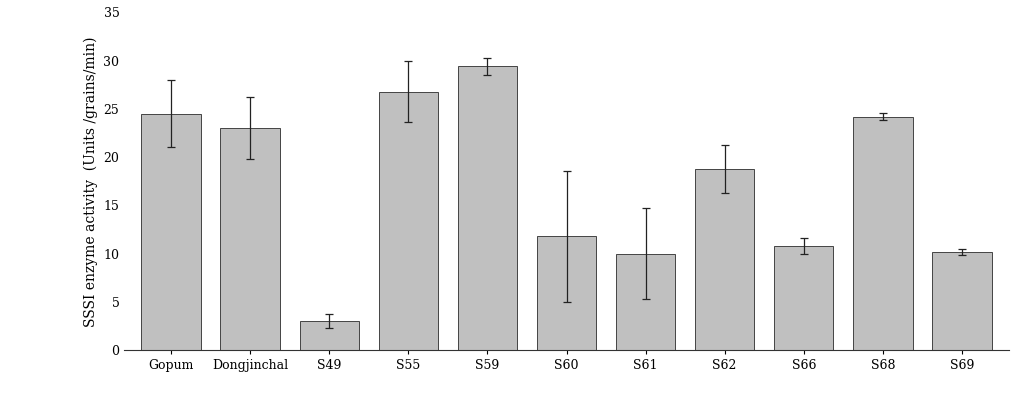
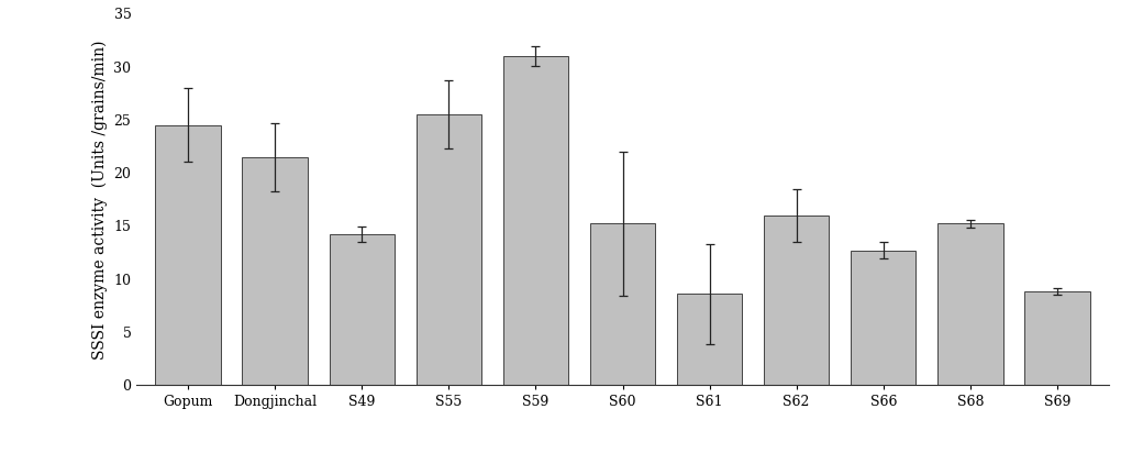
Dongjinchal: 23.0 -> 21.5
S49: 3.0 -> 14.2
S55: 26.8 -> 25.5
S59: 29.4 -> 31.0
S60: 11.8 -> 15.2
S61: 10.0 -> 8.6
S62: 18.8 -> 16.0
S66: 10.8 -> 12.7
S68: 24.2 -> 15.2
S69: 10.2 -> 8.8
